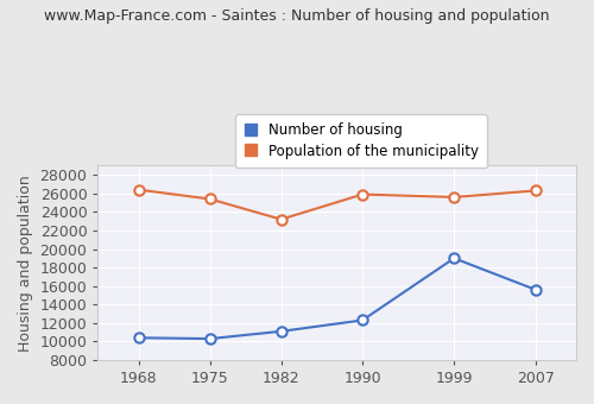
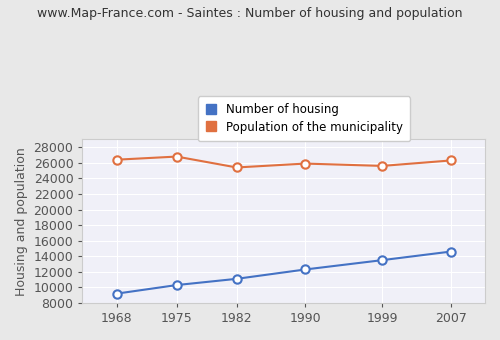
Number of housing/1968: 10400 -> 9200
Population of the municipality/1975: 25400 -> 26800
Population of the municipality/1982: 23200 -> 25400
Number of housing/1999: 19000 -> 13500
Number of housing/2007: 15600 -> 14600
